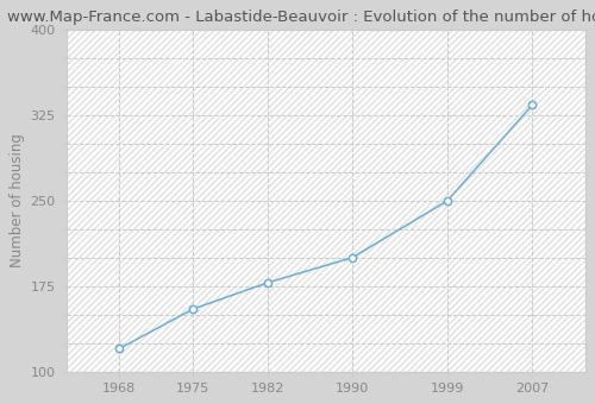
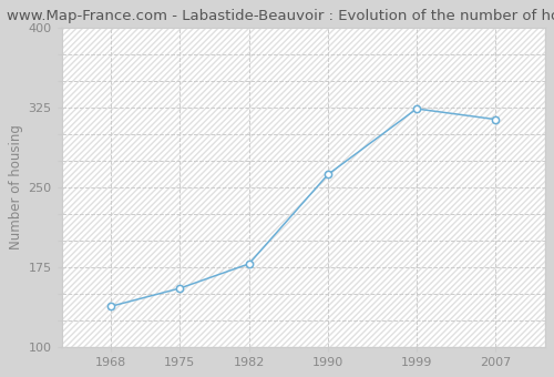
1968: 120 -> 138
1990: 200 -> 262
1999: 250 -> 324
2007: 334 -> 314
